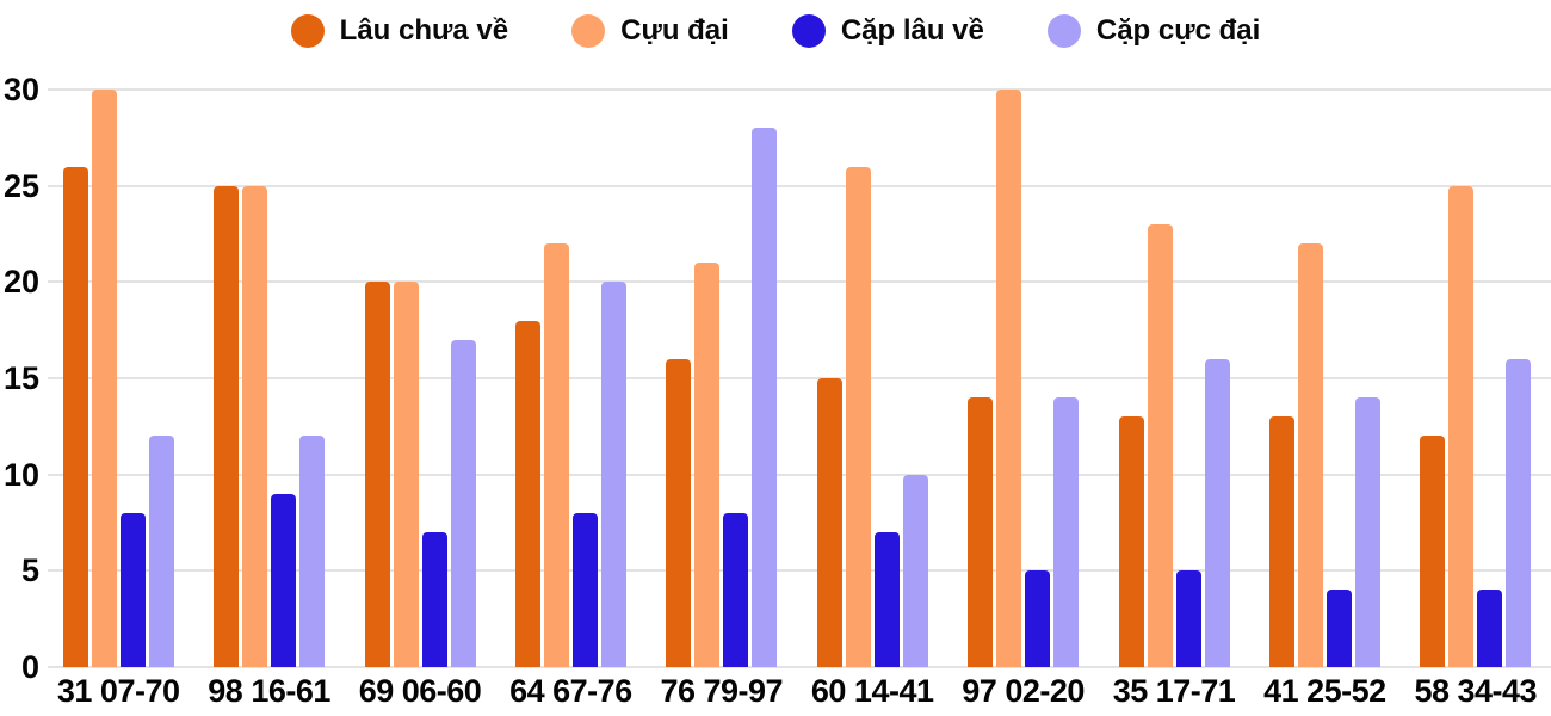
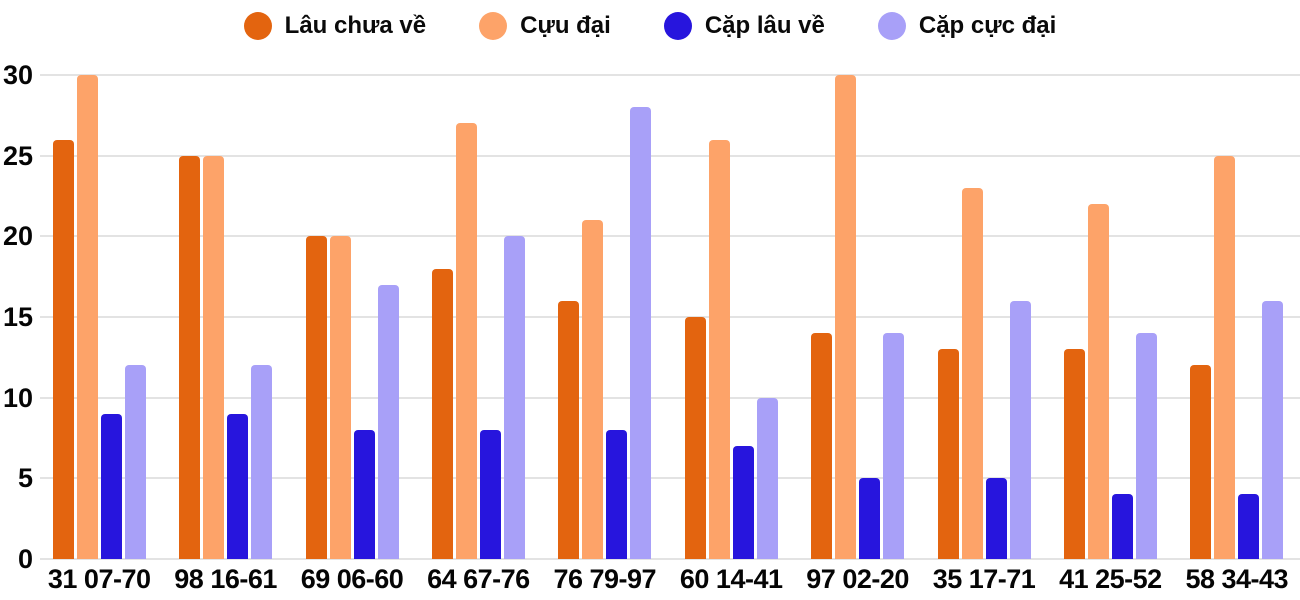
Cặp lâu về/31 07-70: 8 -> 9
Cặp lâu về/69 06-60: 7 -> 8
Cựu đại/64 67-76: 22 -> 27
